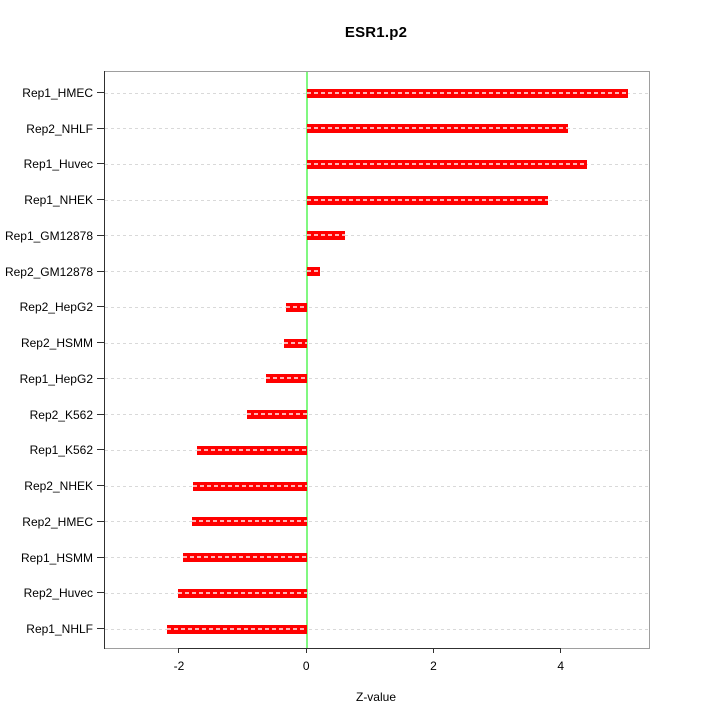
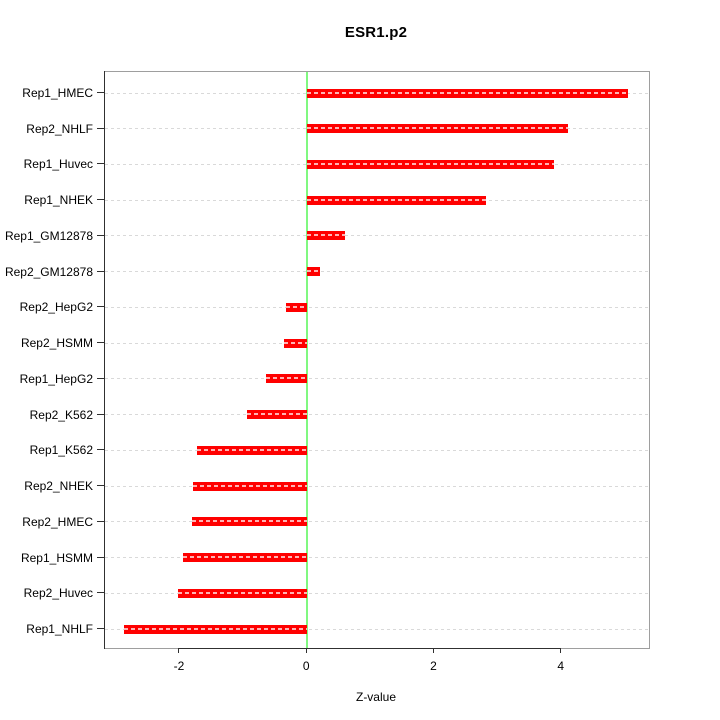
Rep1_Huvec: 4.4 -> 3.9
Rep1_NHEK: 3.8 -> 2.8
Rep1_NHLF: -2.2 -> -2.9
